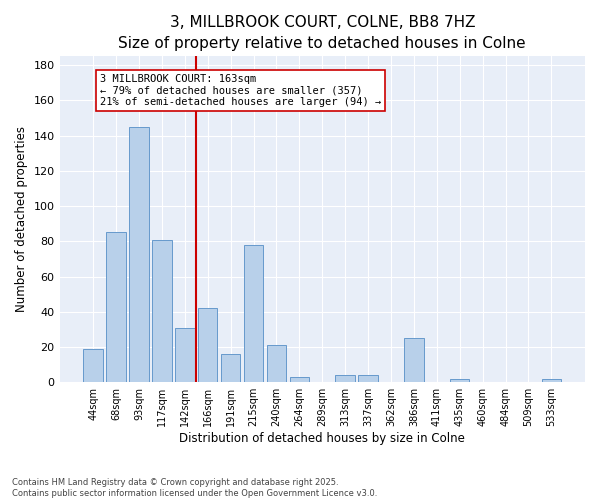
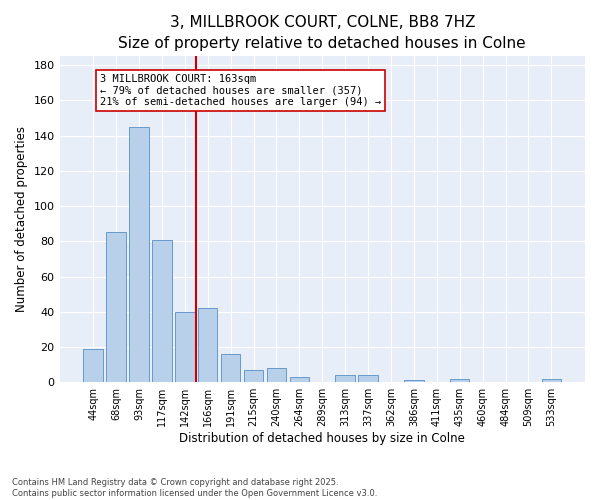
142sqm: 31 -> 40
215sqm: 78 -> 7
240sqm: 21 -> 8
386sqm: 25 -> 1
